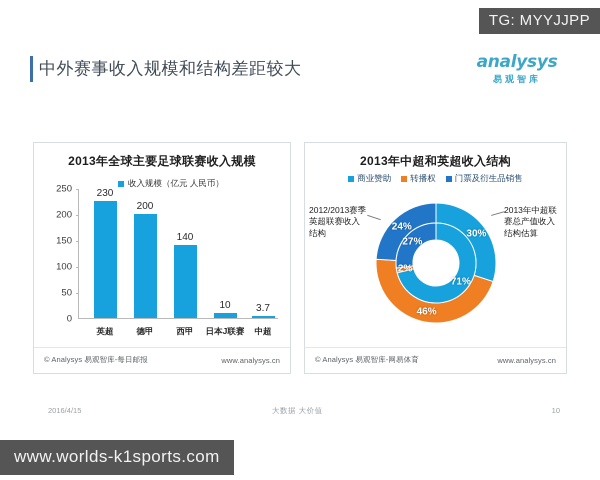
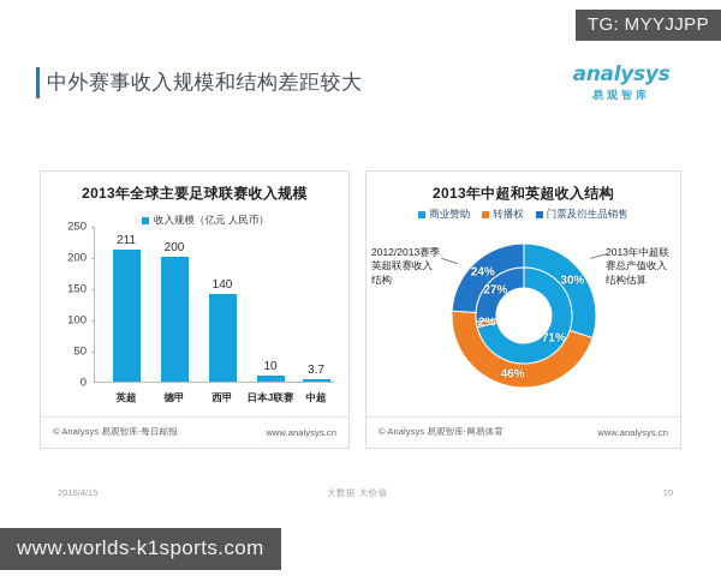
2013年全球主要足球联赛收入规模/英超: 230 -> 211
